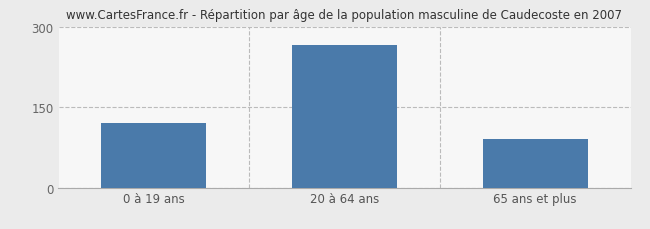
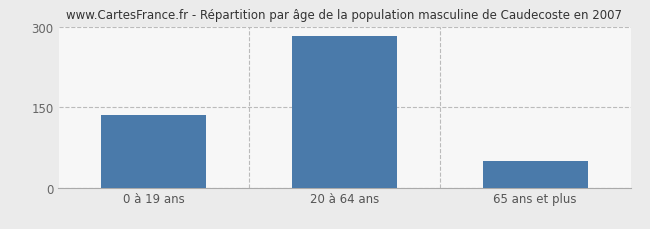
0 à 19 ans: 120 -> 135
20 à 64 ans: 266 -> 283
65 ans et plus: 90 -> 50
